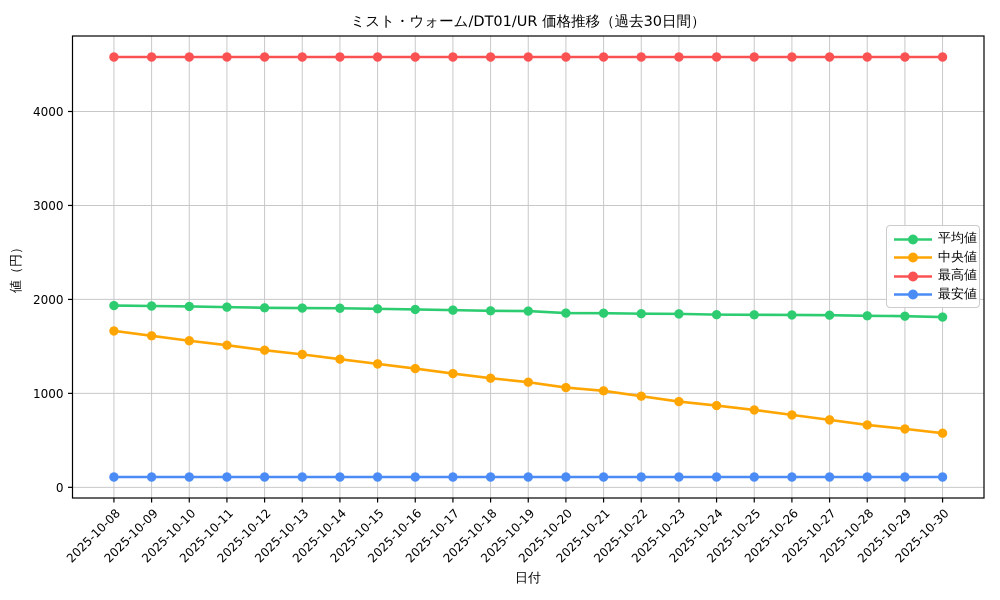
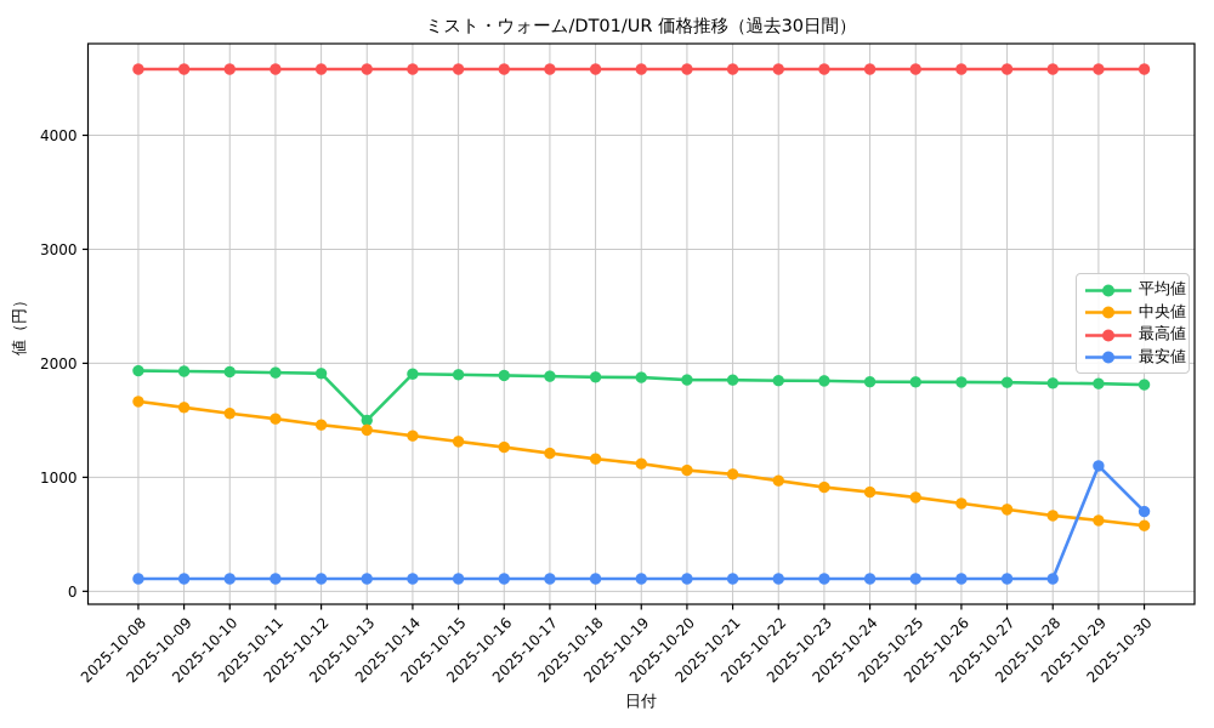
平均値/2025-10-13: 1900 -> 1500
最安値/2025-10-29: 100 -> 1100
最安値/2025-10-30: 100 -> 700
